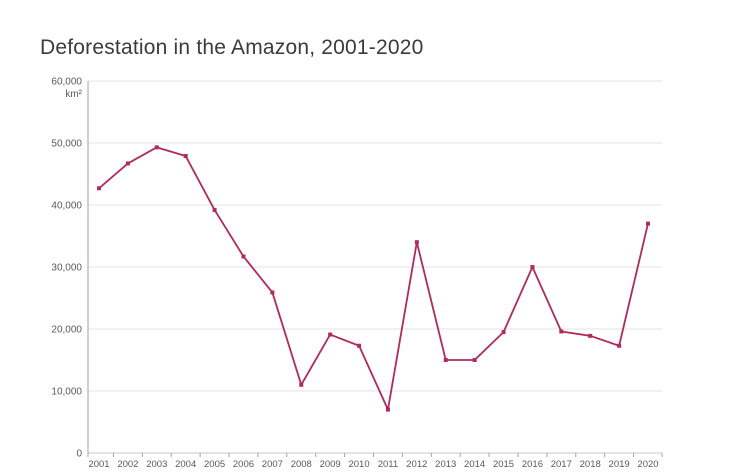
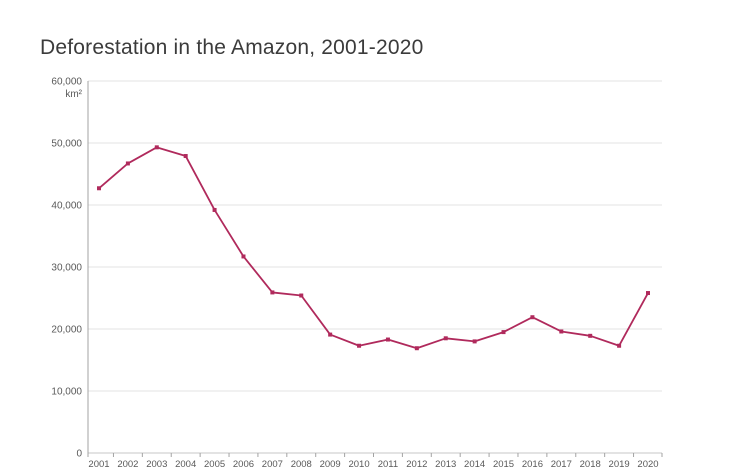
2008: 11000 -> 25000
2011: 7000 -> 18000
2012: 34000 -> 17000
2013: 15000 -> 18000
2014: 15000 -> 18000
2016: 30000 -> 22000
2020: 37000 -> 26000
